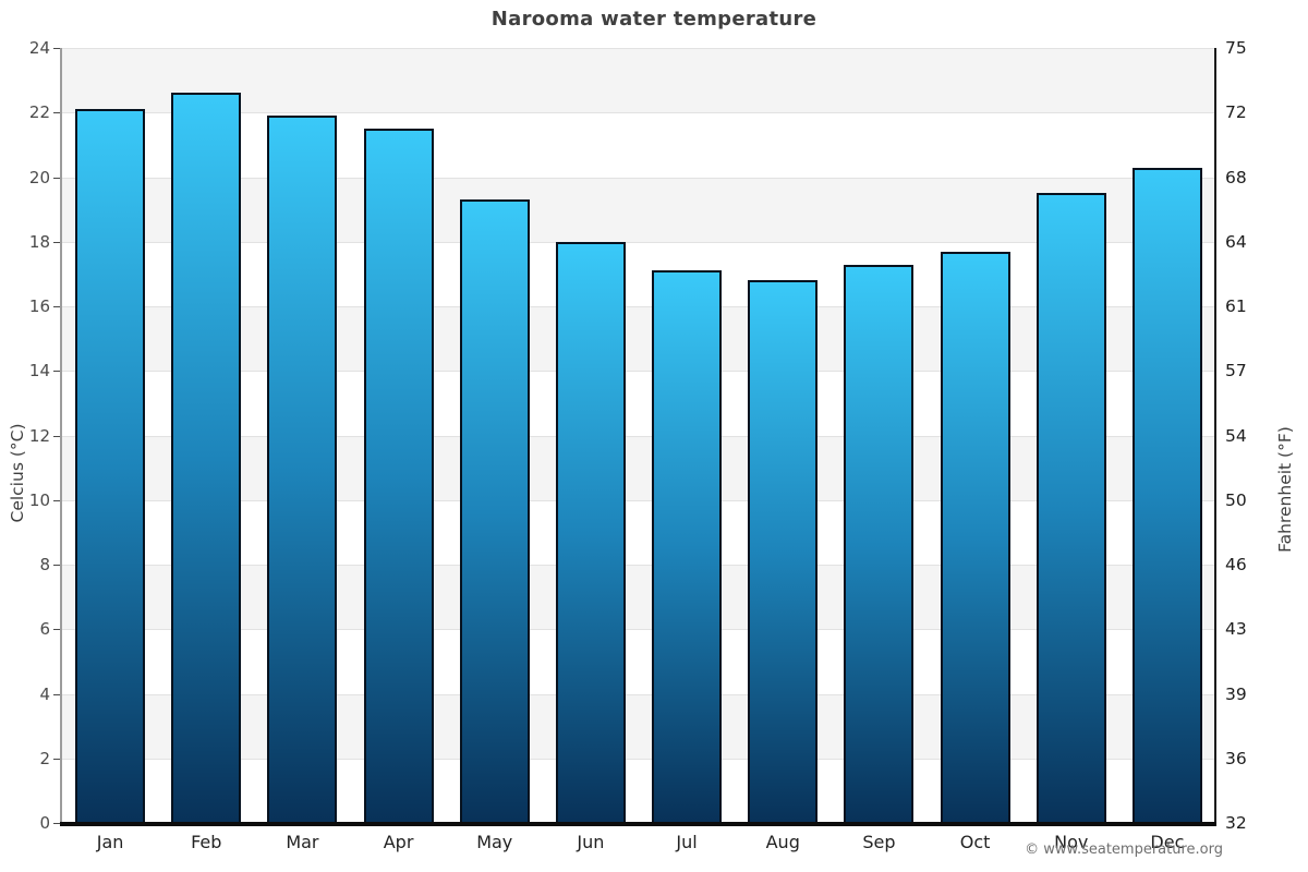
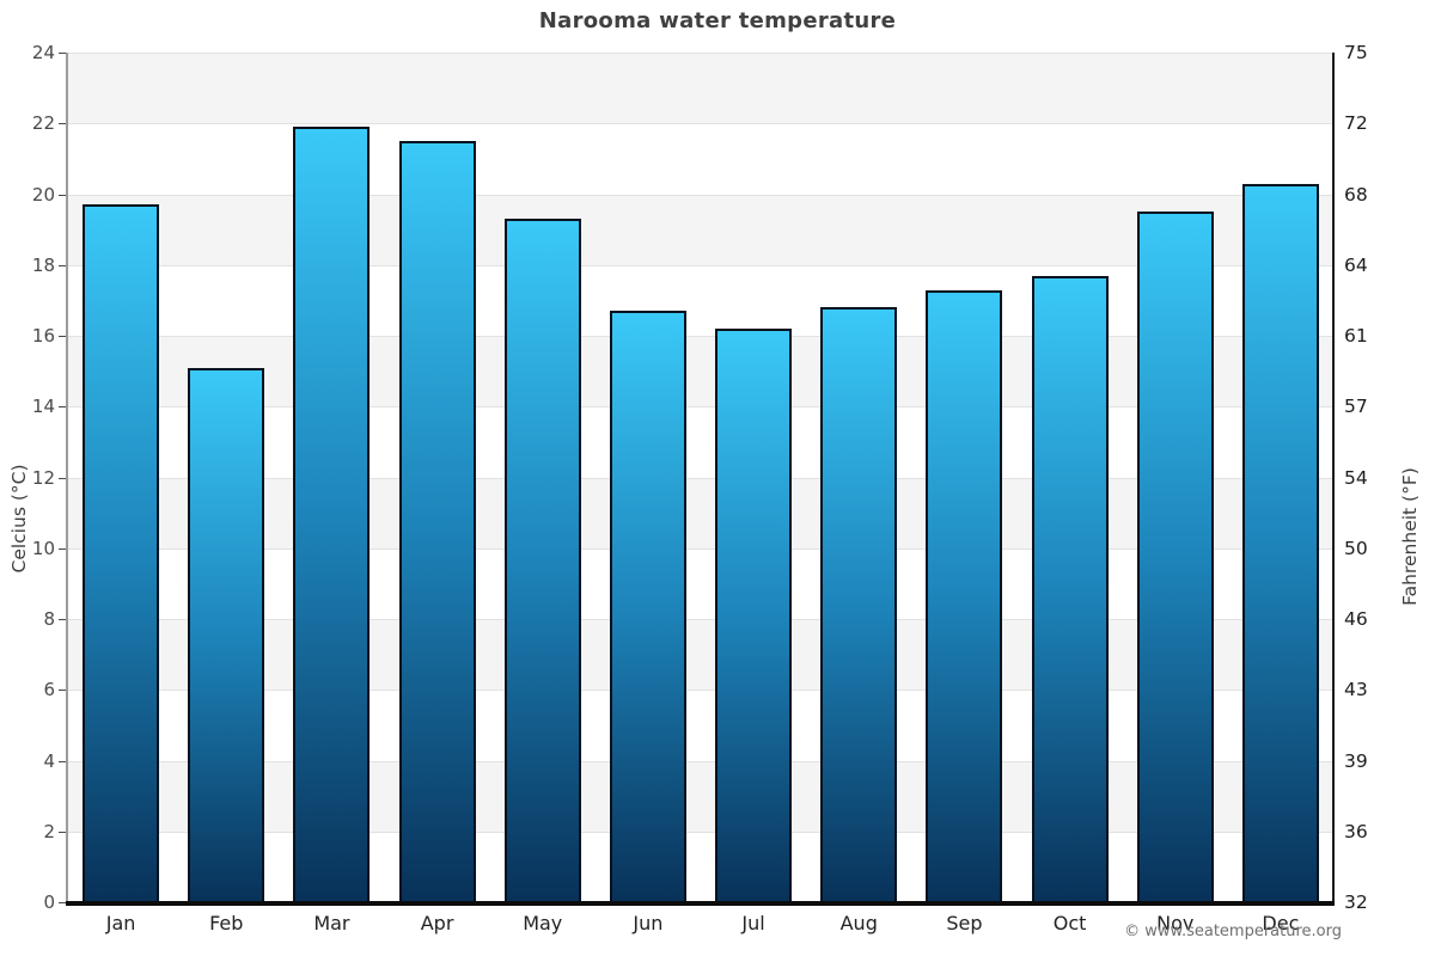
Jan: 22.1 -> 19.7
Feb: 22.6 -> 15.1
Jun: 18.0 -> 16.7
Jul: 17.1 -> 16.2
